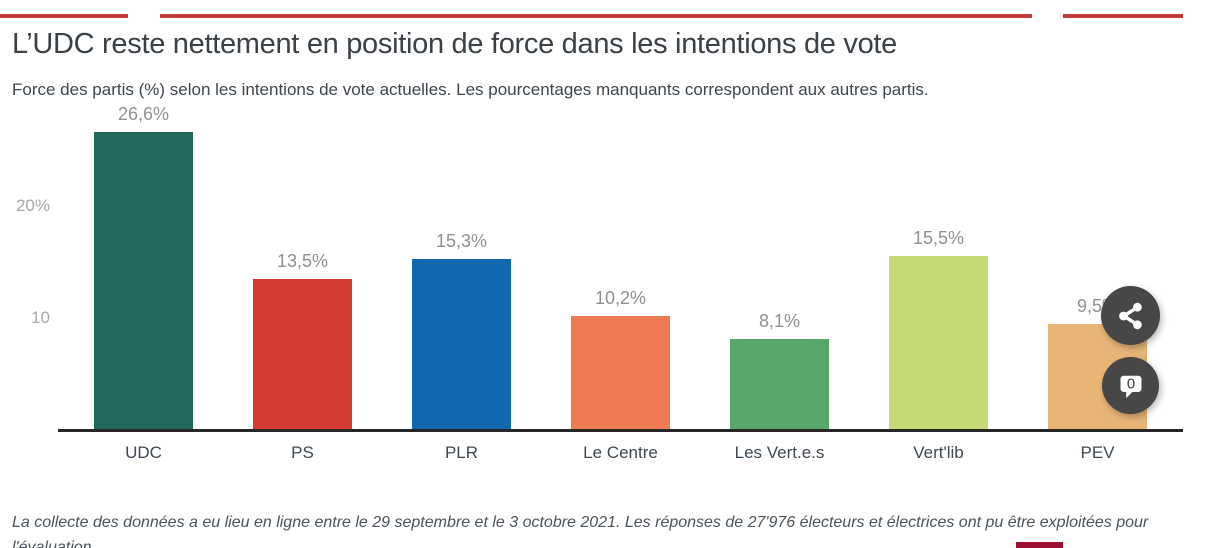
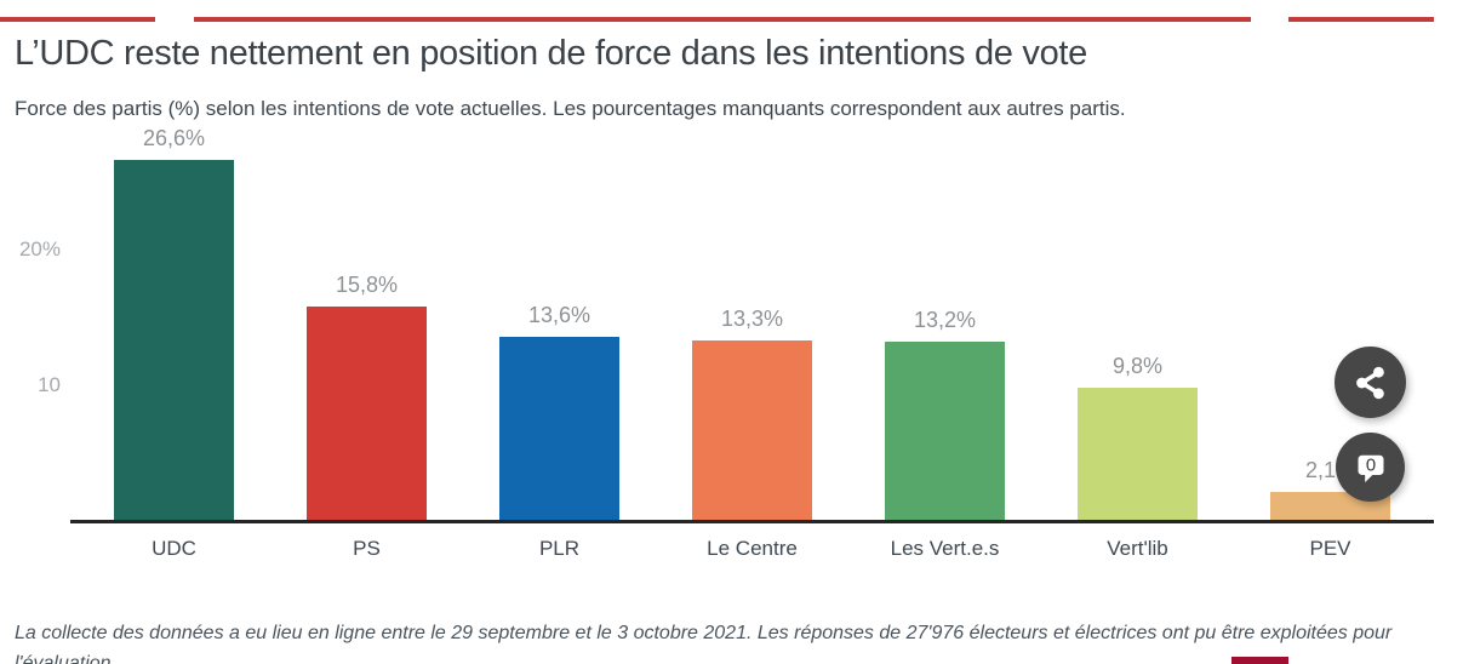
PS: 13,5% -> 15,8%
PLR: 15,3% -> 13,6%
Le Centre: 10,2% -> 13,3%
Les Vert.e.s: 8,1% -> 13,2%
Vert'lib: 15,5% -> 9,8%
PEV: 9,5% -> 2,1%
